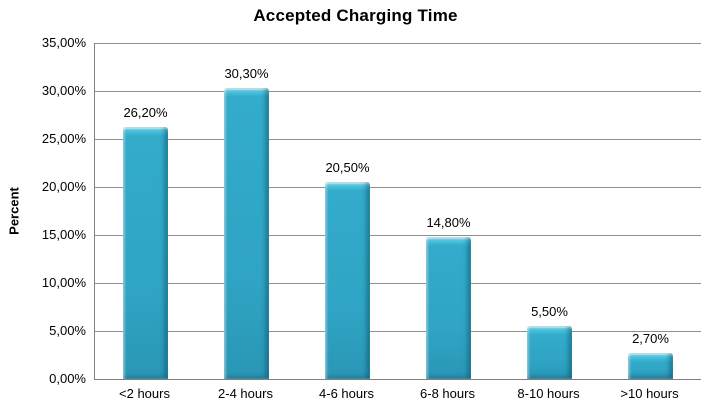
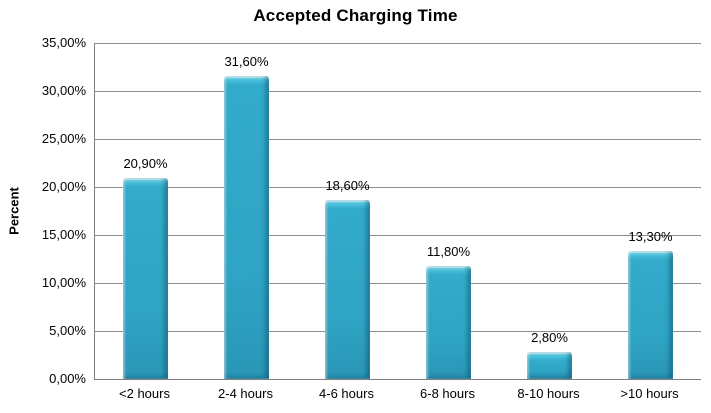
<2 hours: 26,20% -> 20,90%
2-4 hours: 30,30% -> 31,60%
4-6 hours: 20,50% -> 18,60%
6-8 hours: 14,80% -> 11,80%
8-10 hours: 5,50% -> 2,80%
>10 hours: 2,70% -> 13,30%
